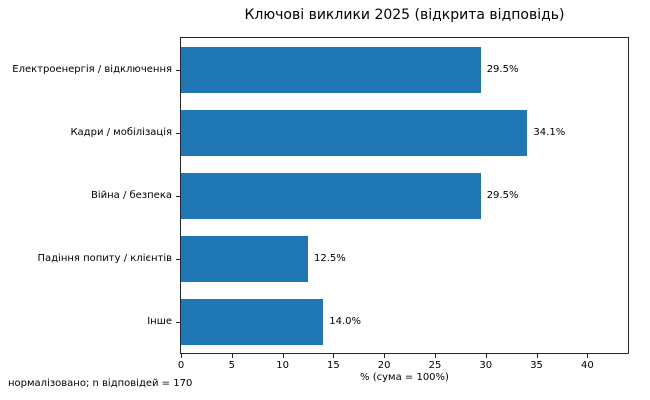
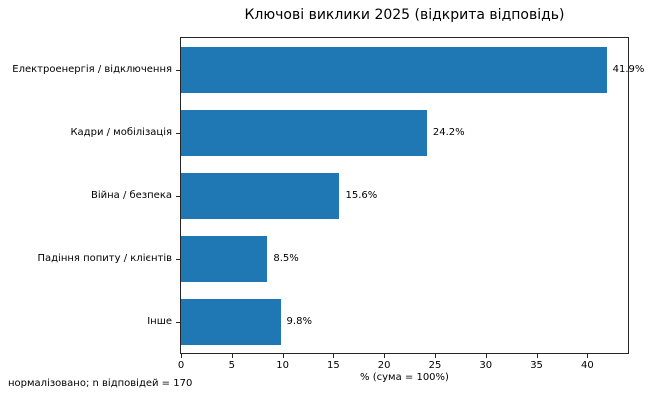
Електроенергія / відключення: 29.5% -> 41.9%
Кадри / мобілізація: 34.1% -> 24.2%
Війна / безпека: 29.5% -> 15.6%
Падіння попиту / клієнтів: 12.5% -> 8.5%
Інше: 14.0% -> 9.8%
